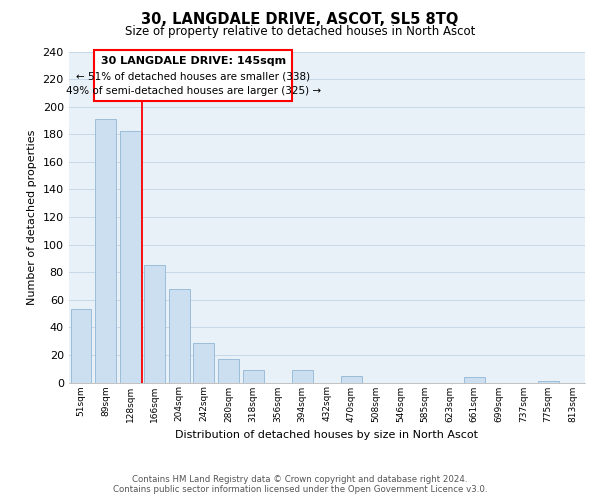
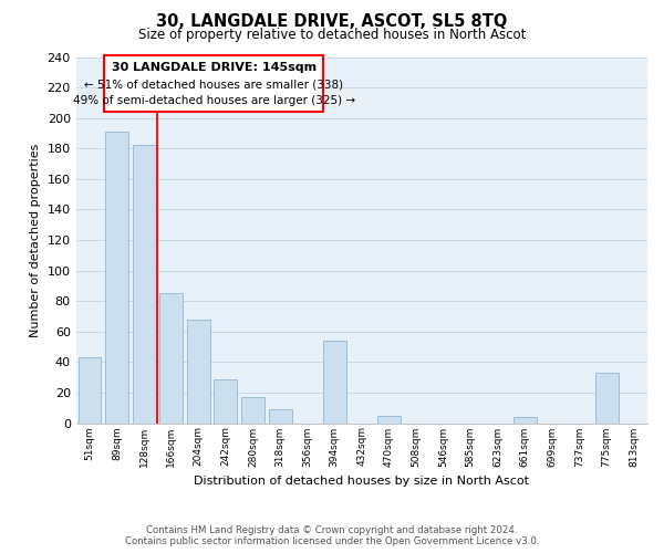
51sqm: 53 -> 43
394sqm: 9 -> 54
775sqm: 1 -> 33
